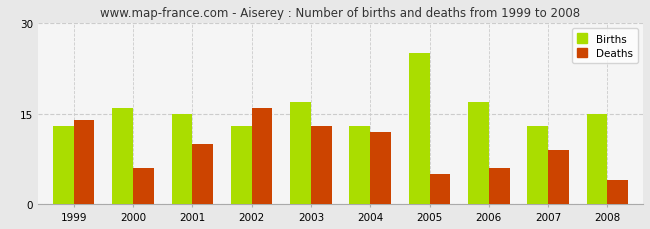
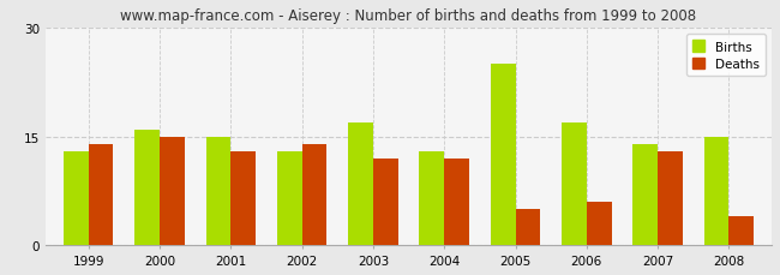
Deaths/2000: 6 -> 15
Deaths/2001: 10 -> 13
Deaths/2002: 16 -> 14
Deaths/2003: 13 -> 12
Births/2007: 13 -> 14
Deaths/2007: 9 -> 13
